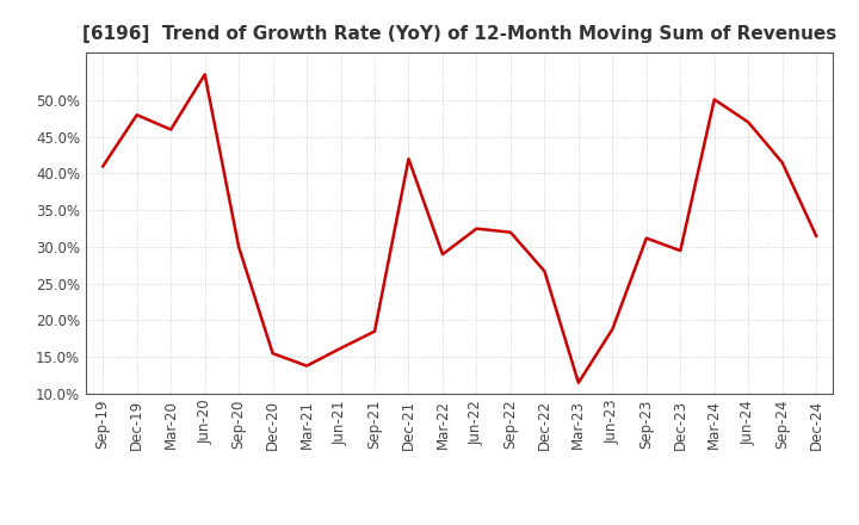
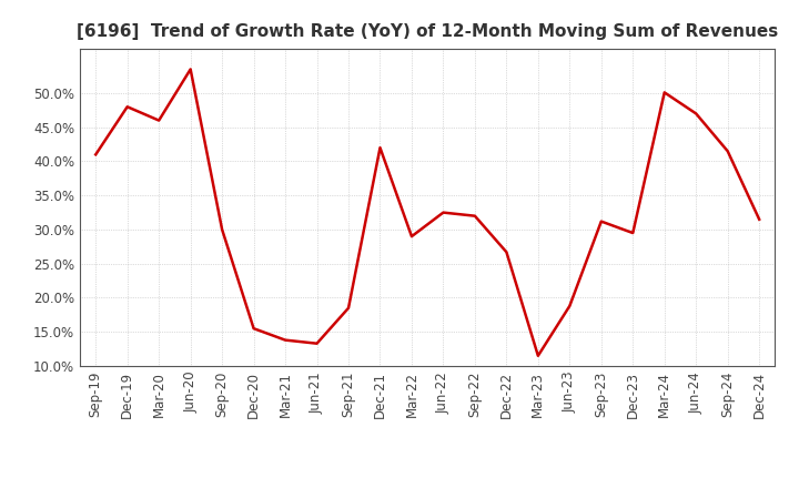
Jun-21: 16.2% -> 13.3%
